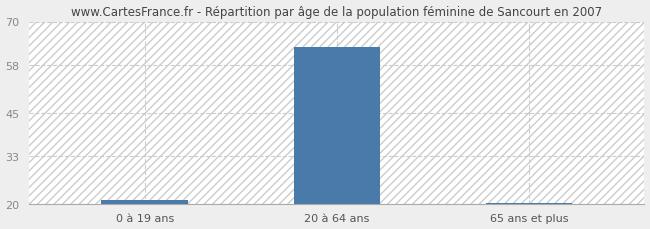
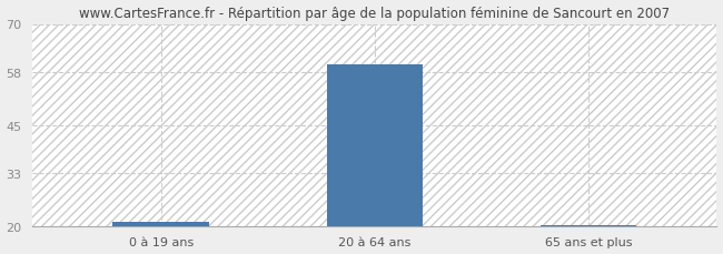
20 à 64 ans: 63.0 -> 60.0
